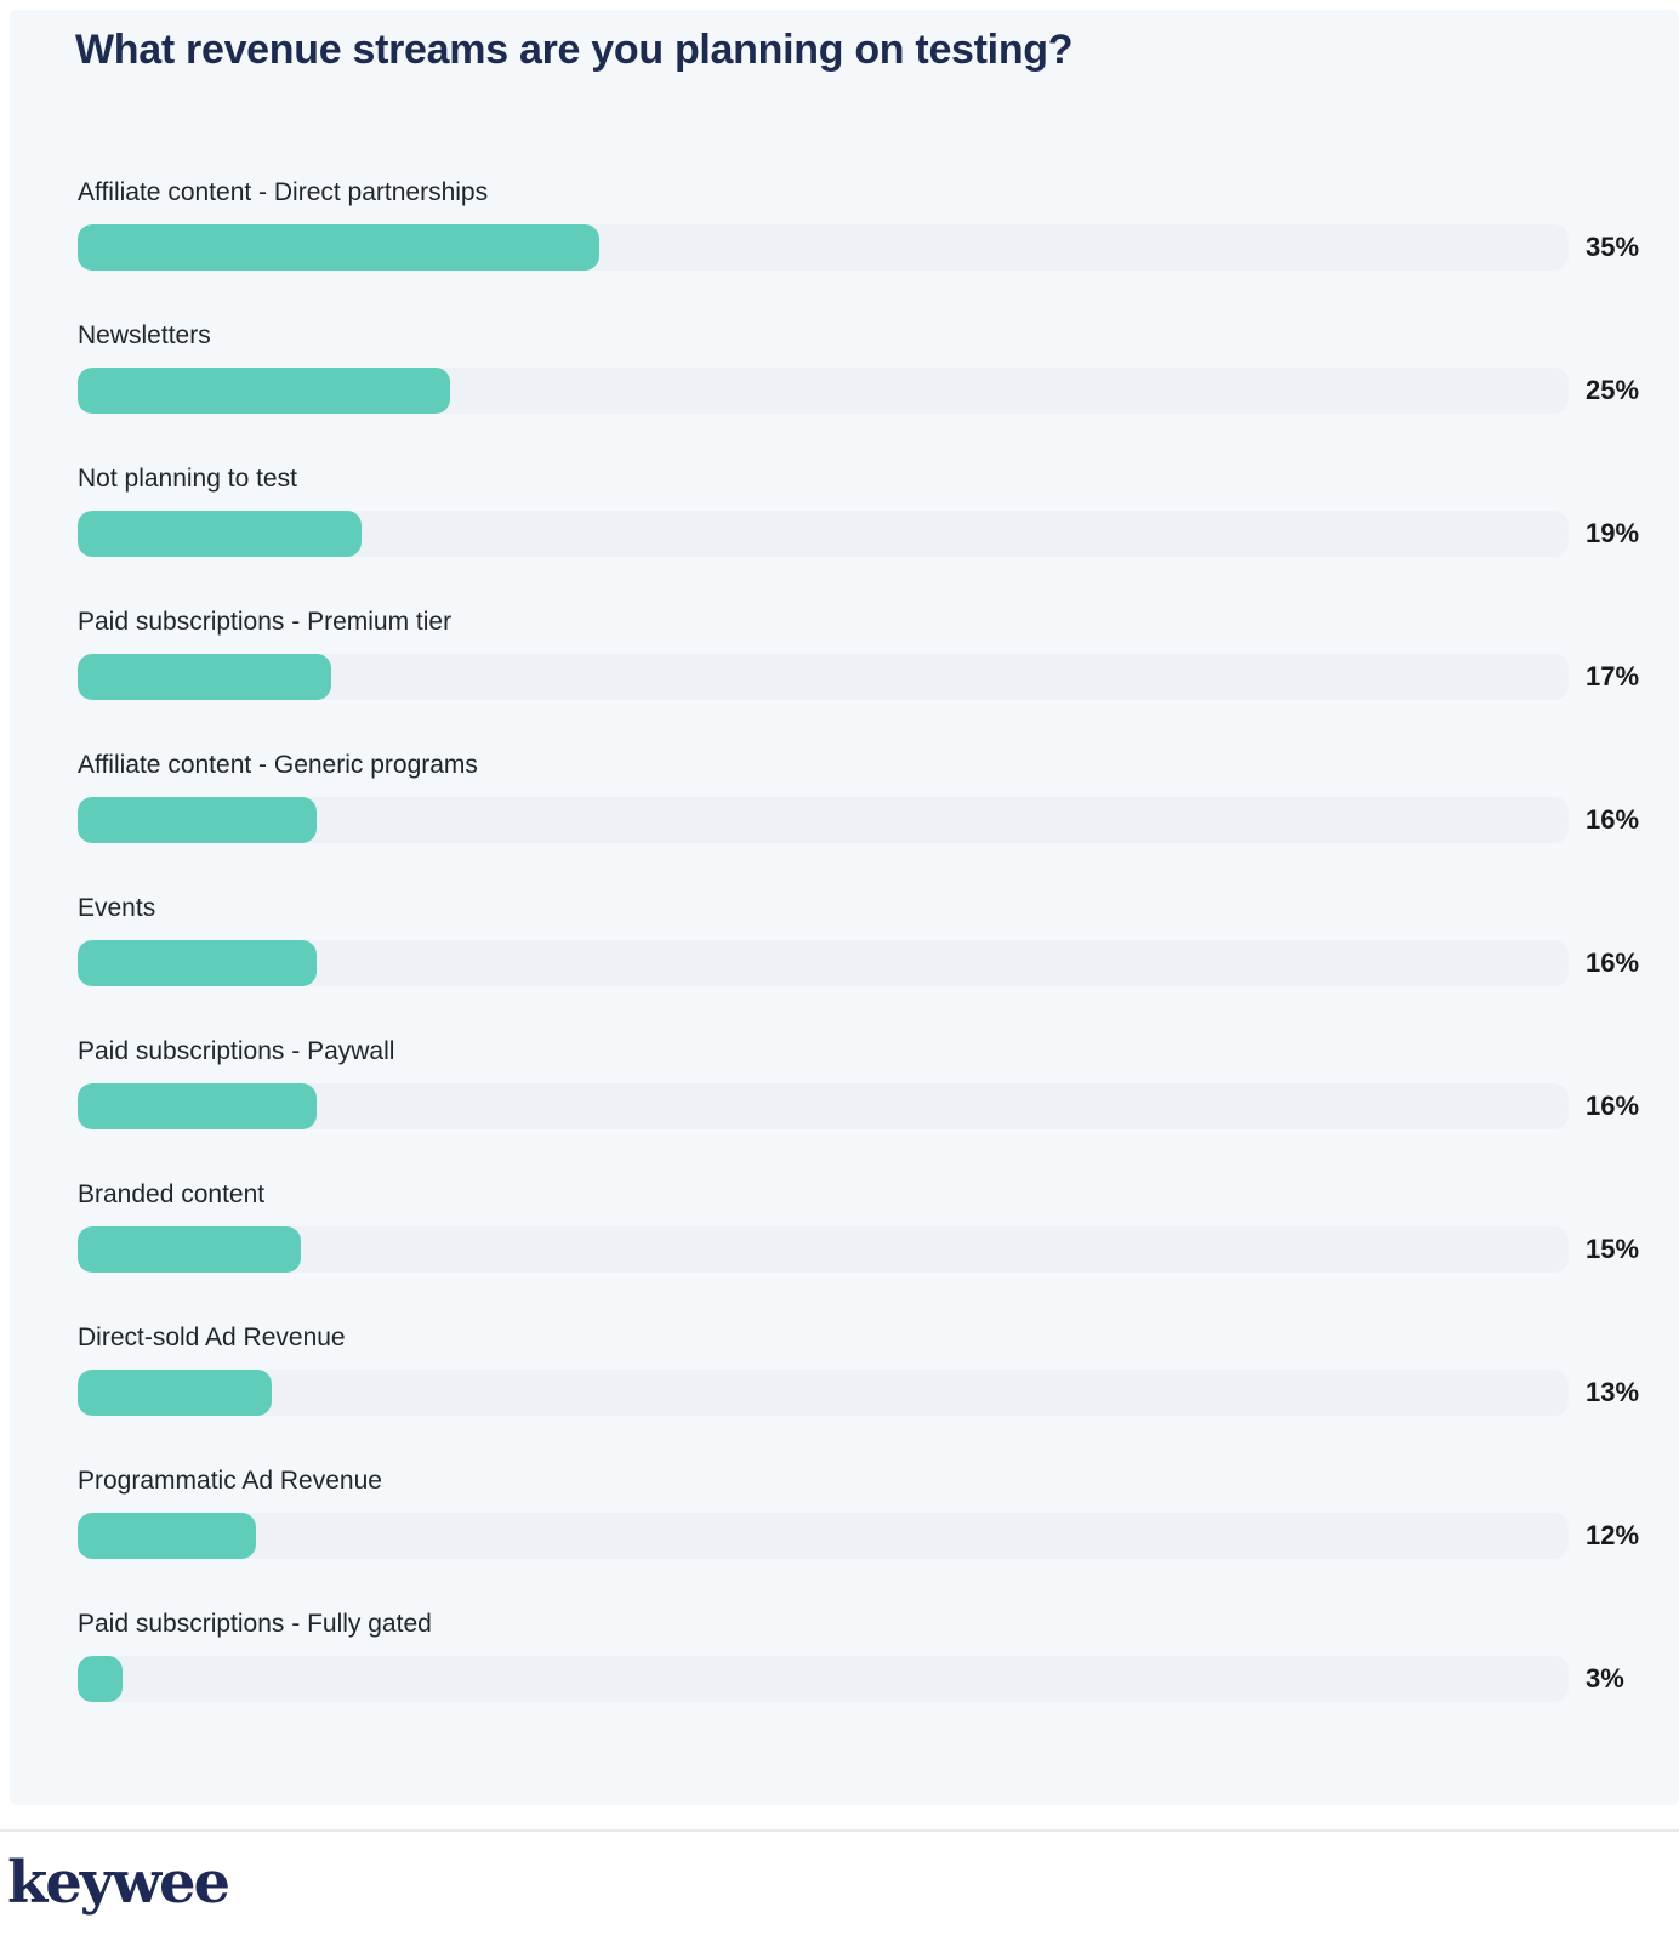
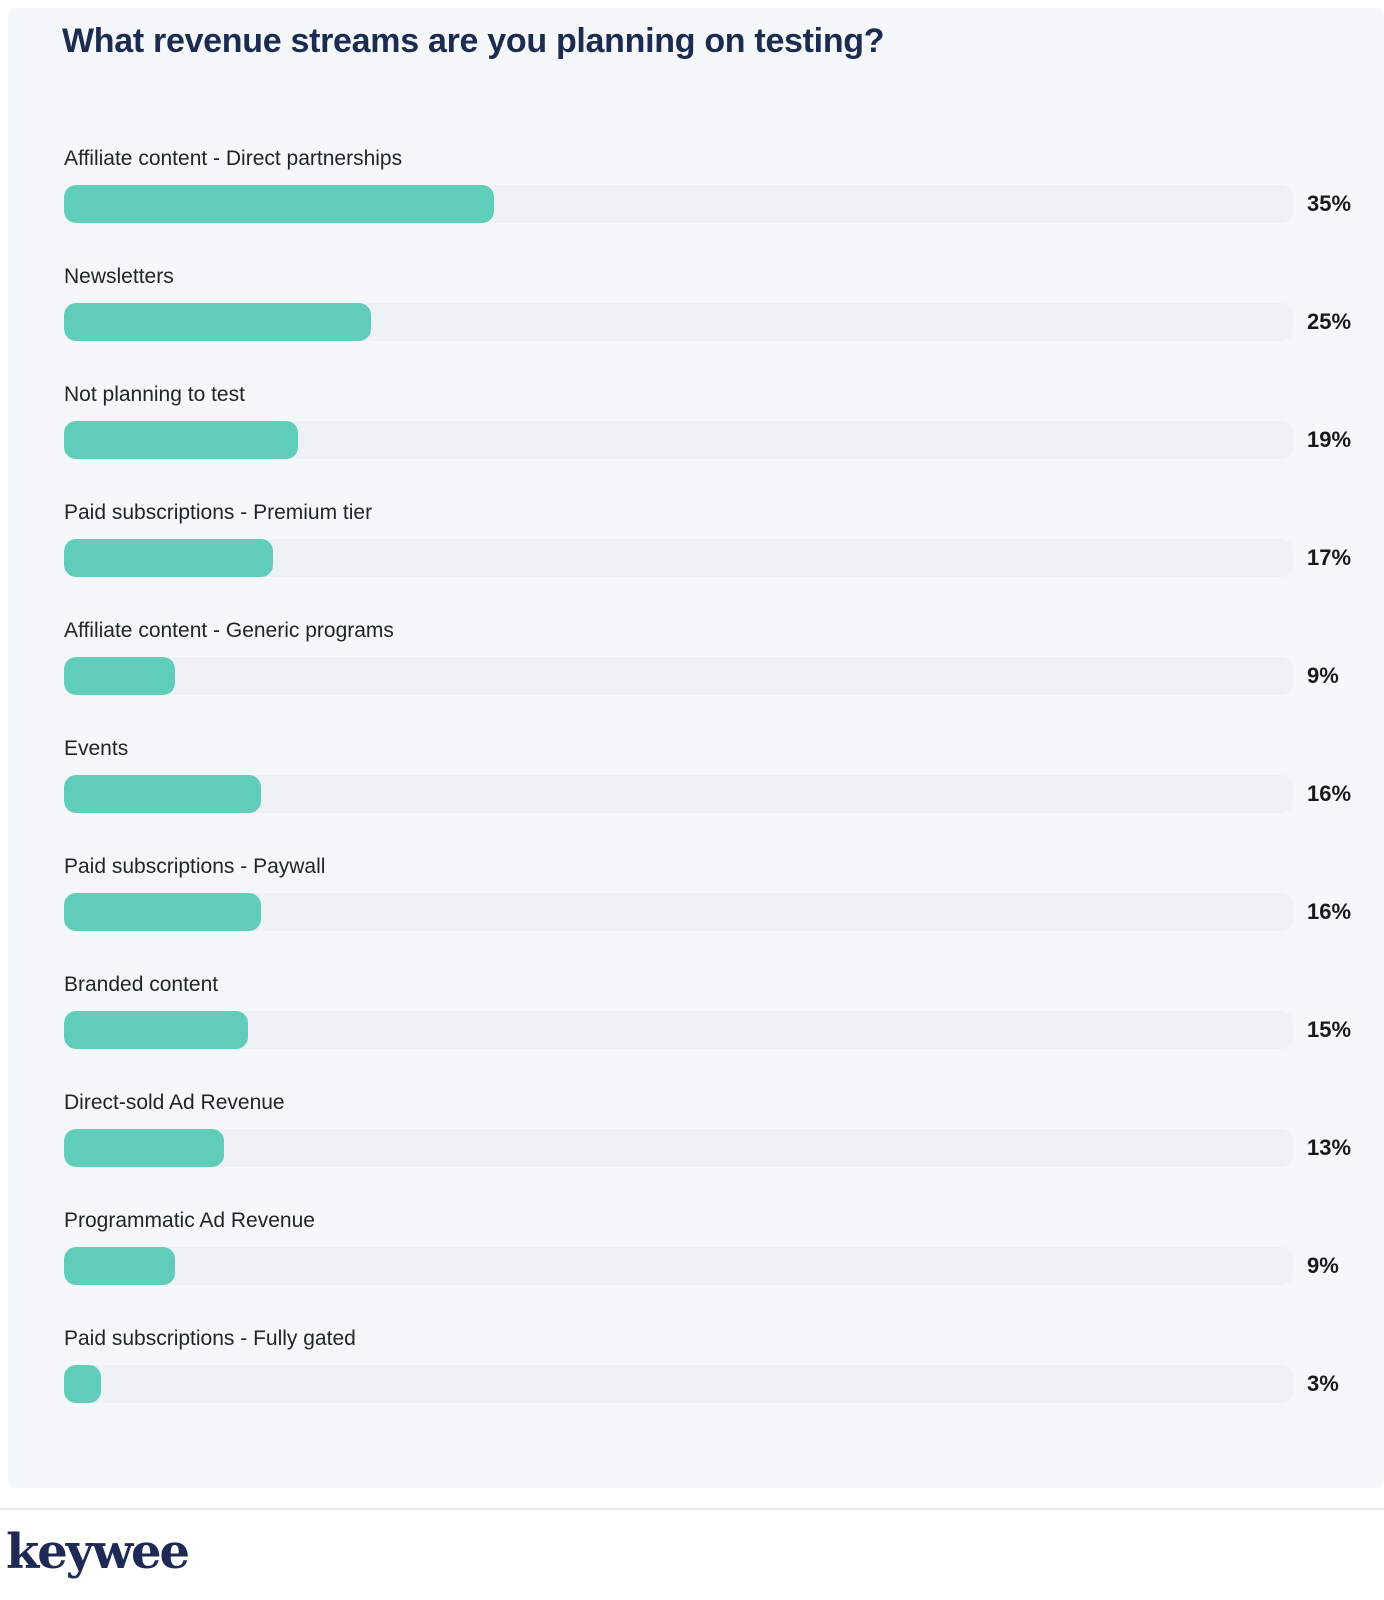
Affiliate content - Generic programs: 16% -> 9%
Programmatic Ad Revenue: 12% -> 9%
